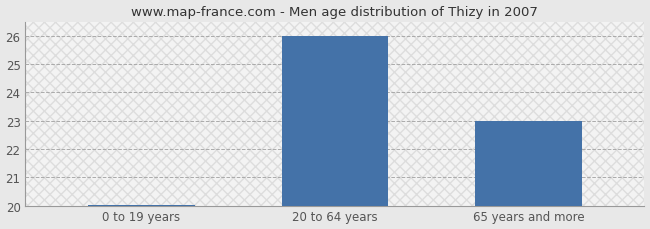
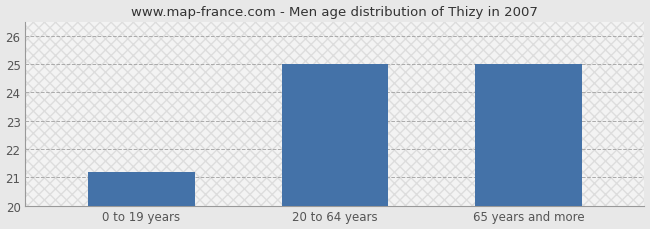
0 to 19 years: 20.02 -> 21.20
20 to 64 years: 26.00 -> 25.00
65 years and more: 23.00 -> 25.00
